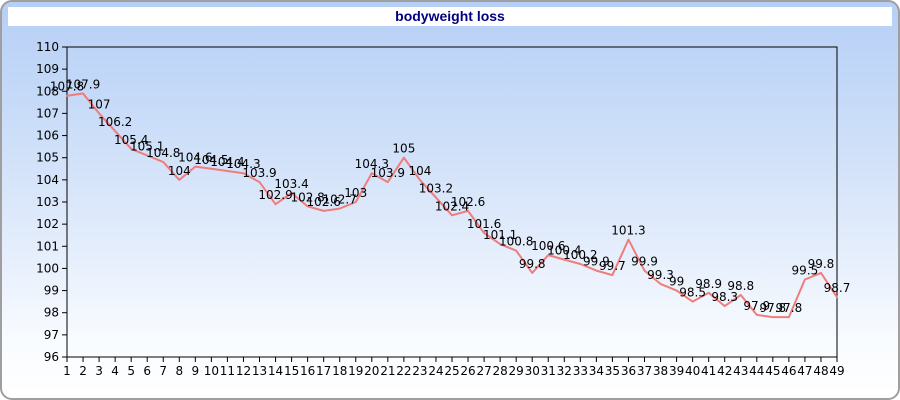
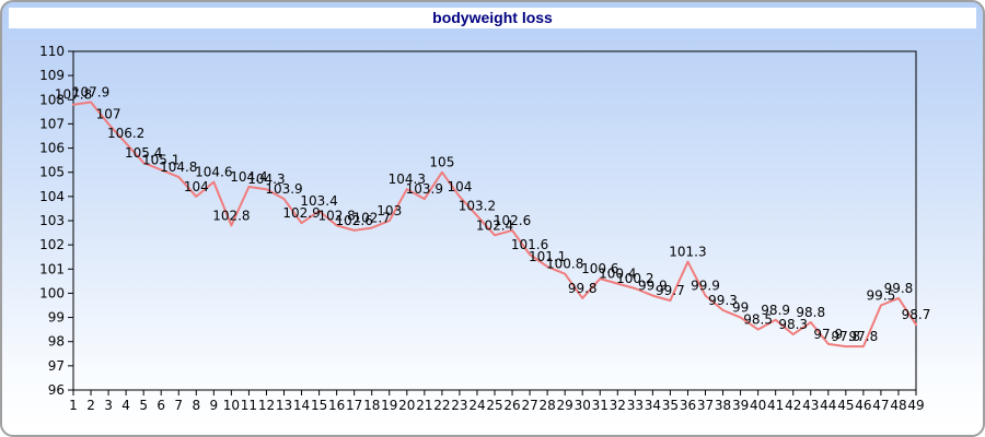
10: 104.5 -> 102.8
